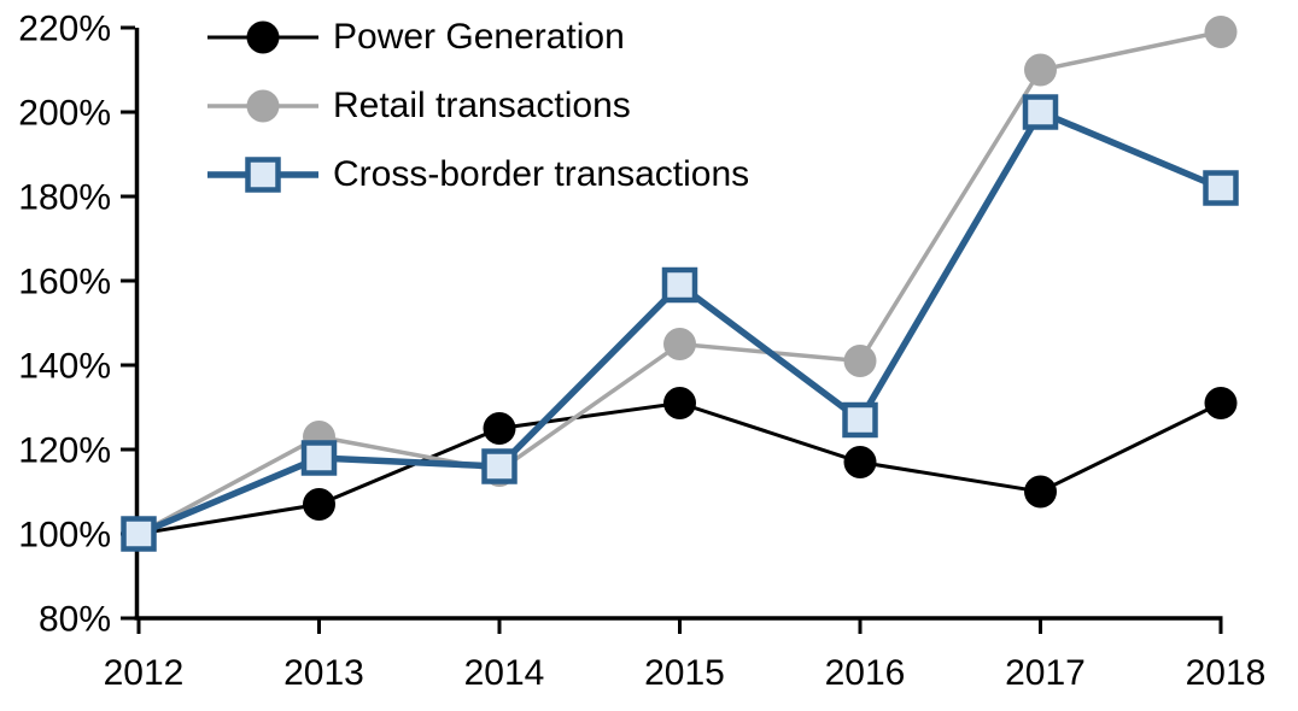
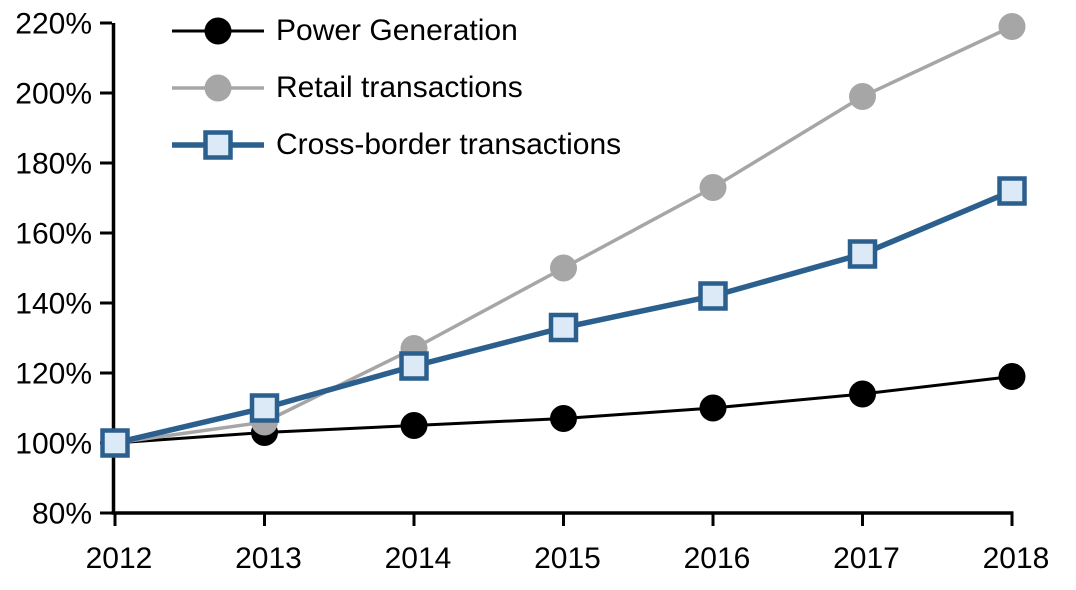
Power Generation/2013: 107% -> 103%
Retail transactions/2013: 123% -> 106%
Cross-border transactions/2013: 118% -> 110%
Power Generation/2014: 125% -> 105%
Retail transactions/2014: 115% -> 127%
Cross-border transactions/2014: 116% -> 122%
Power Generation/2015: 131% -> 107%
Retail transactions/2015: 145% -> 150%
Cross-border transactions/2015: 159% -> 133%
Power Generation/2016: 117% -> 110%
Retail transactions/2016: 141% -> 173%
Cross-border transactions/2016: 127% -> 142%
Power Generation/2017: 110% -> 114%
Retail transactions/2017: 210% -> 199%
Cross-border transactions/2017: 200% -> 154%
Power Generation/2018: 131% -> 119%
Cross-border transactions/2018: 182% -> 172%
